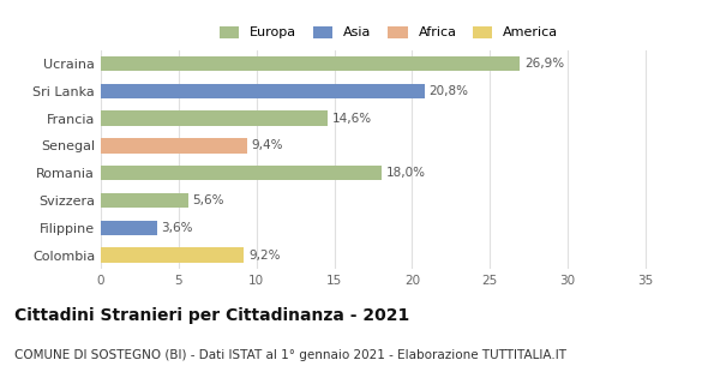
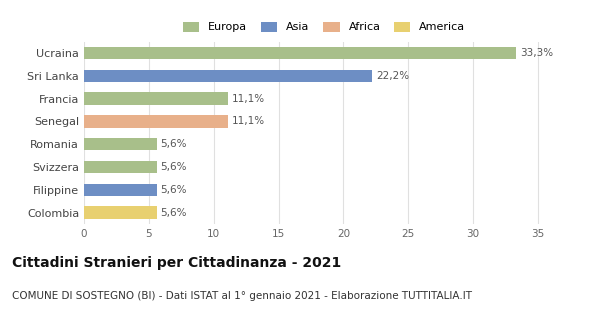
Ucraina: 26,9% -> 33,3%
Sri Lanka: 20,8% -> 22,2%
Francia: 14,6% -> 11,1%
Senegal: 9,4% -> 11,1%
Romania: 18,0% -> 5,6%
Filippine: 3,6% -> 5,6%
Colombia: 9,2% -> 5,6%
